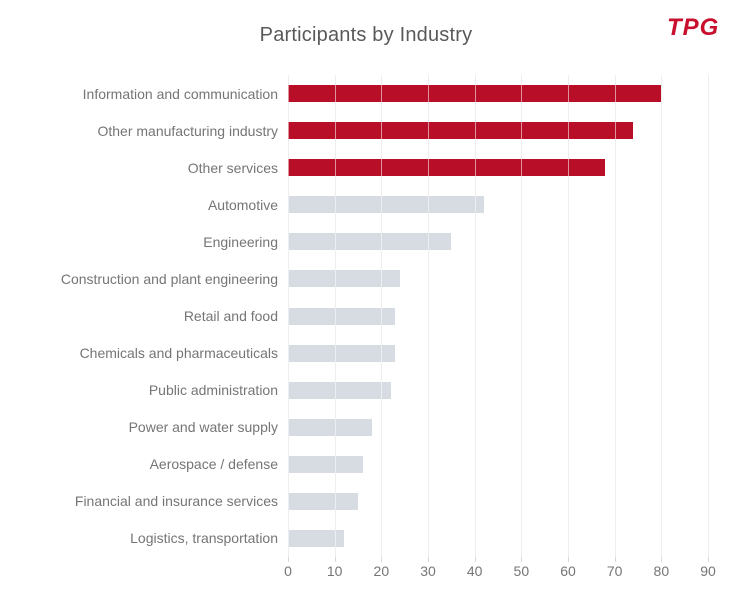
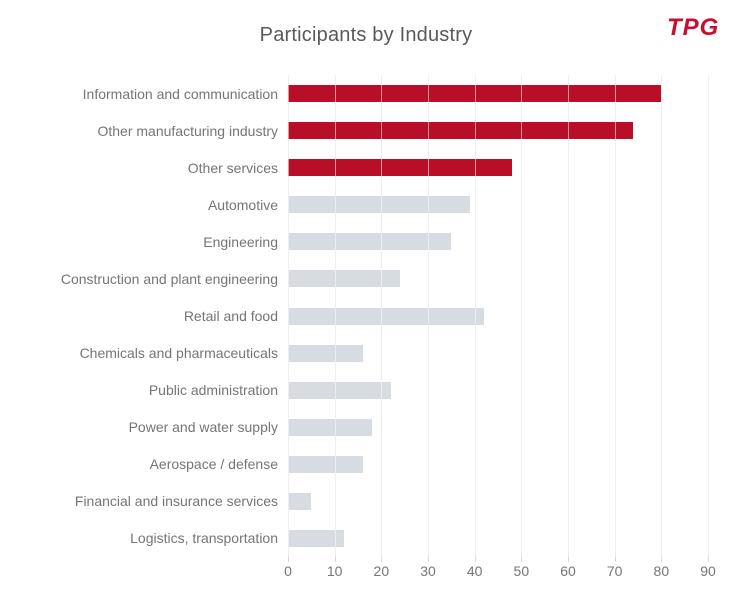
Other services: 68 -> 48
Automotive: 42 -> 39
Retail and food: 23 -> 42
Chemicals and pharmaceuticals: 23 -> 16
Financial and insurance services: 15 -> 5
